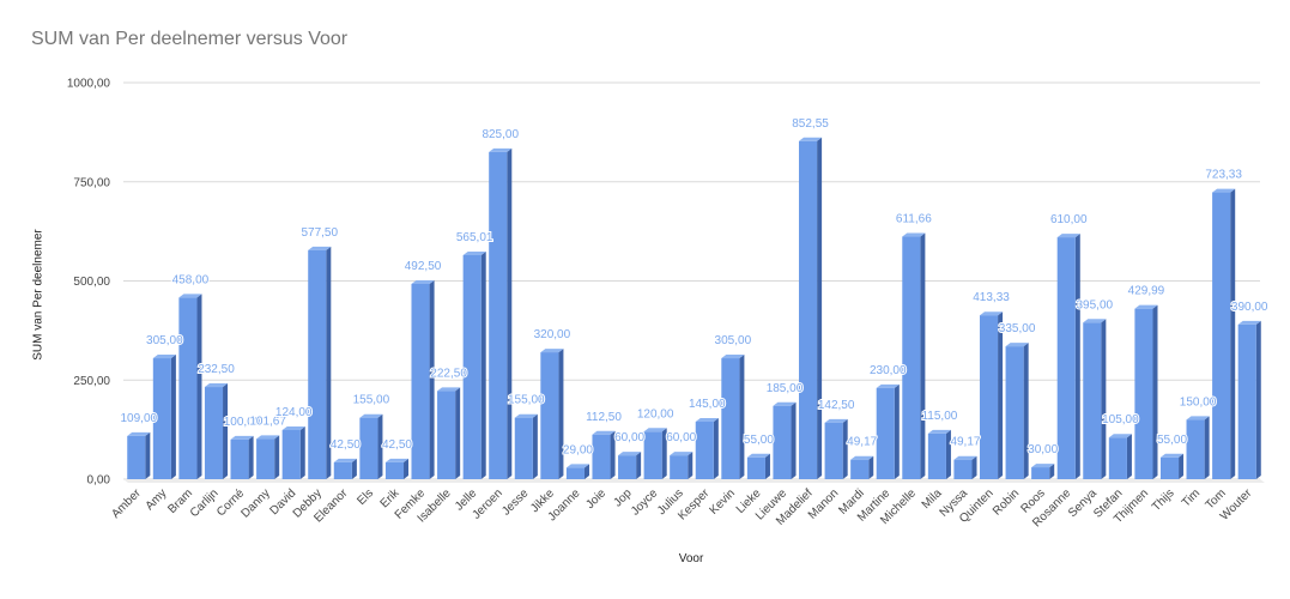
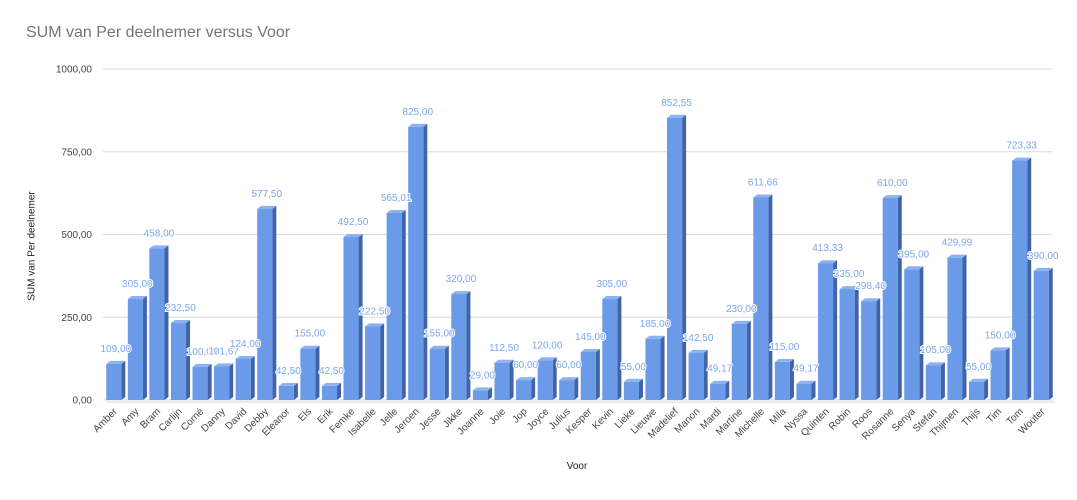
Roos: 30,00 -> 298,40
